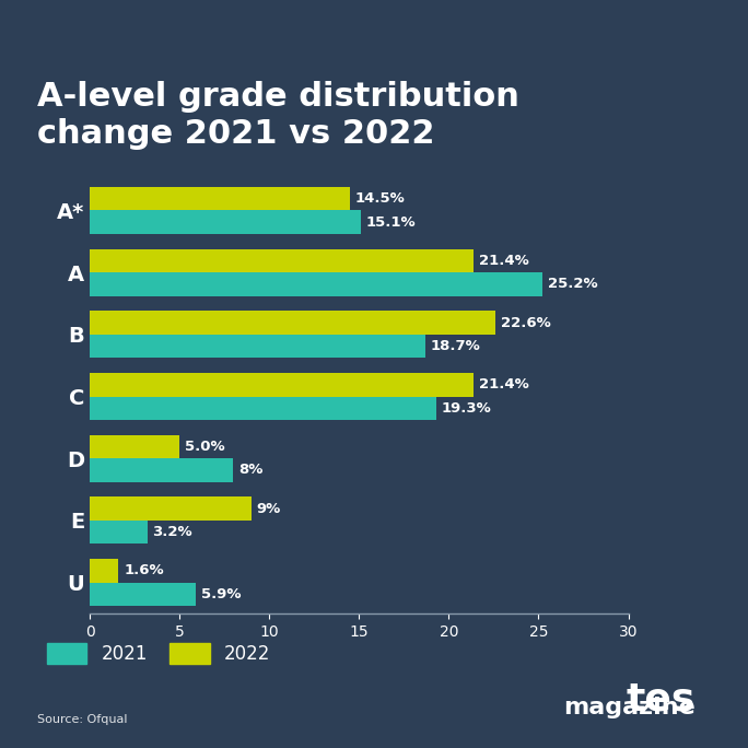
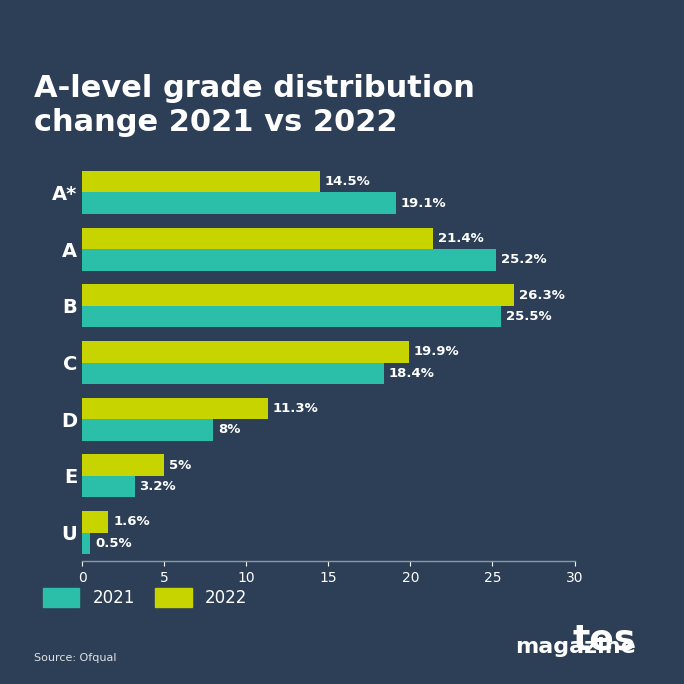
2021/A*: 15.1% -> 19.1%
2022/B: 22.6% -> 26.3%
2021/B: 18.7% -> 25.5%
2022/C: 21.4% -> 19.9%
2021/C: 19.3% -> 18.4%
2022/D: 5.0% -> 11.3%
2022/E: 9% -> 5%
2021/U: 5.9% -> 0.5%
